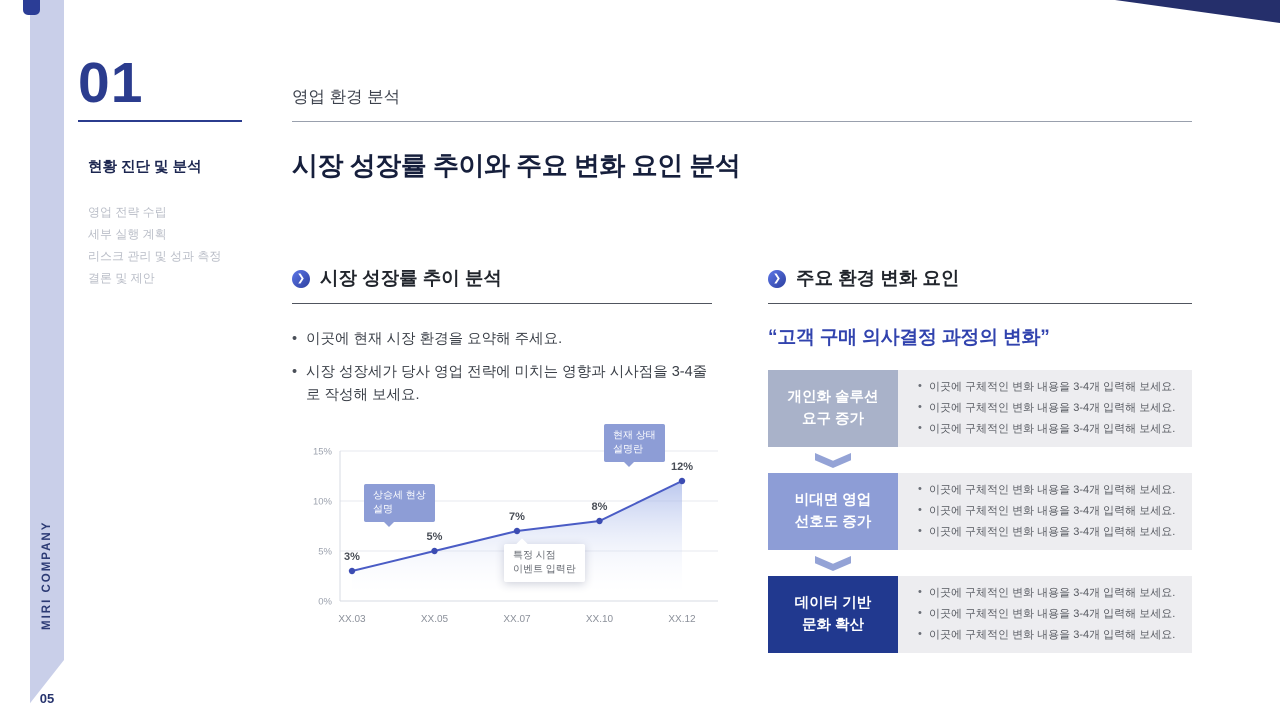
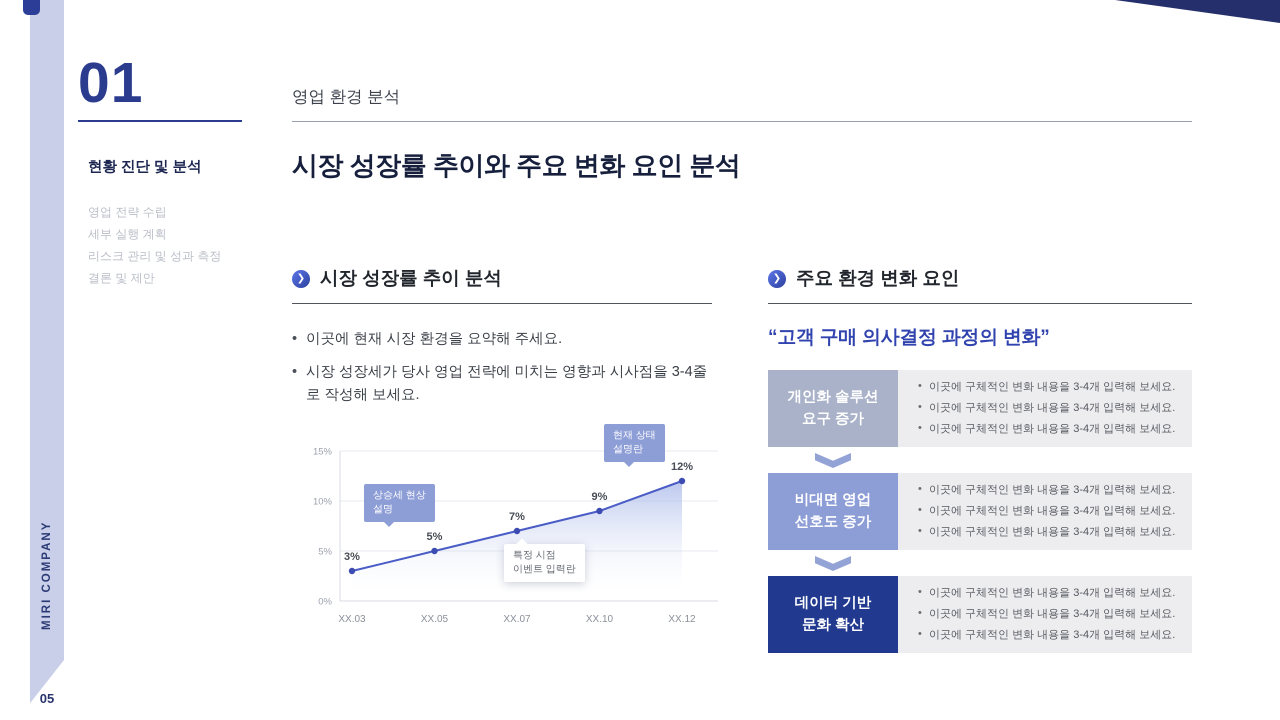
XX.10: 8% -> 9%
